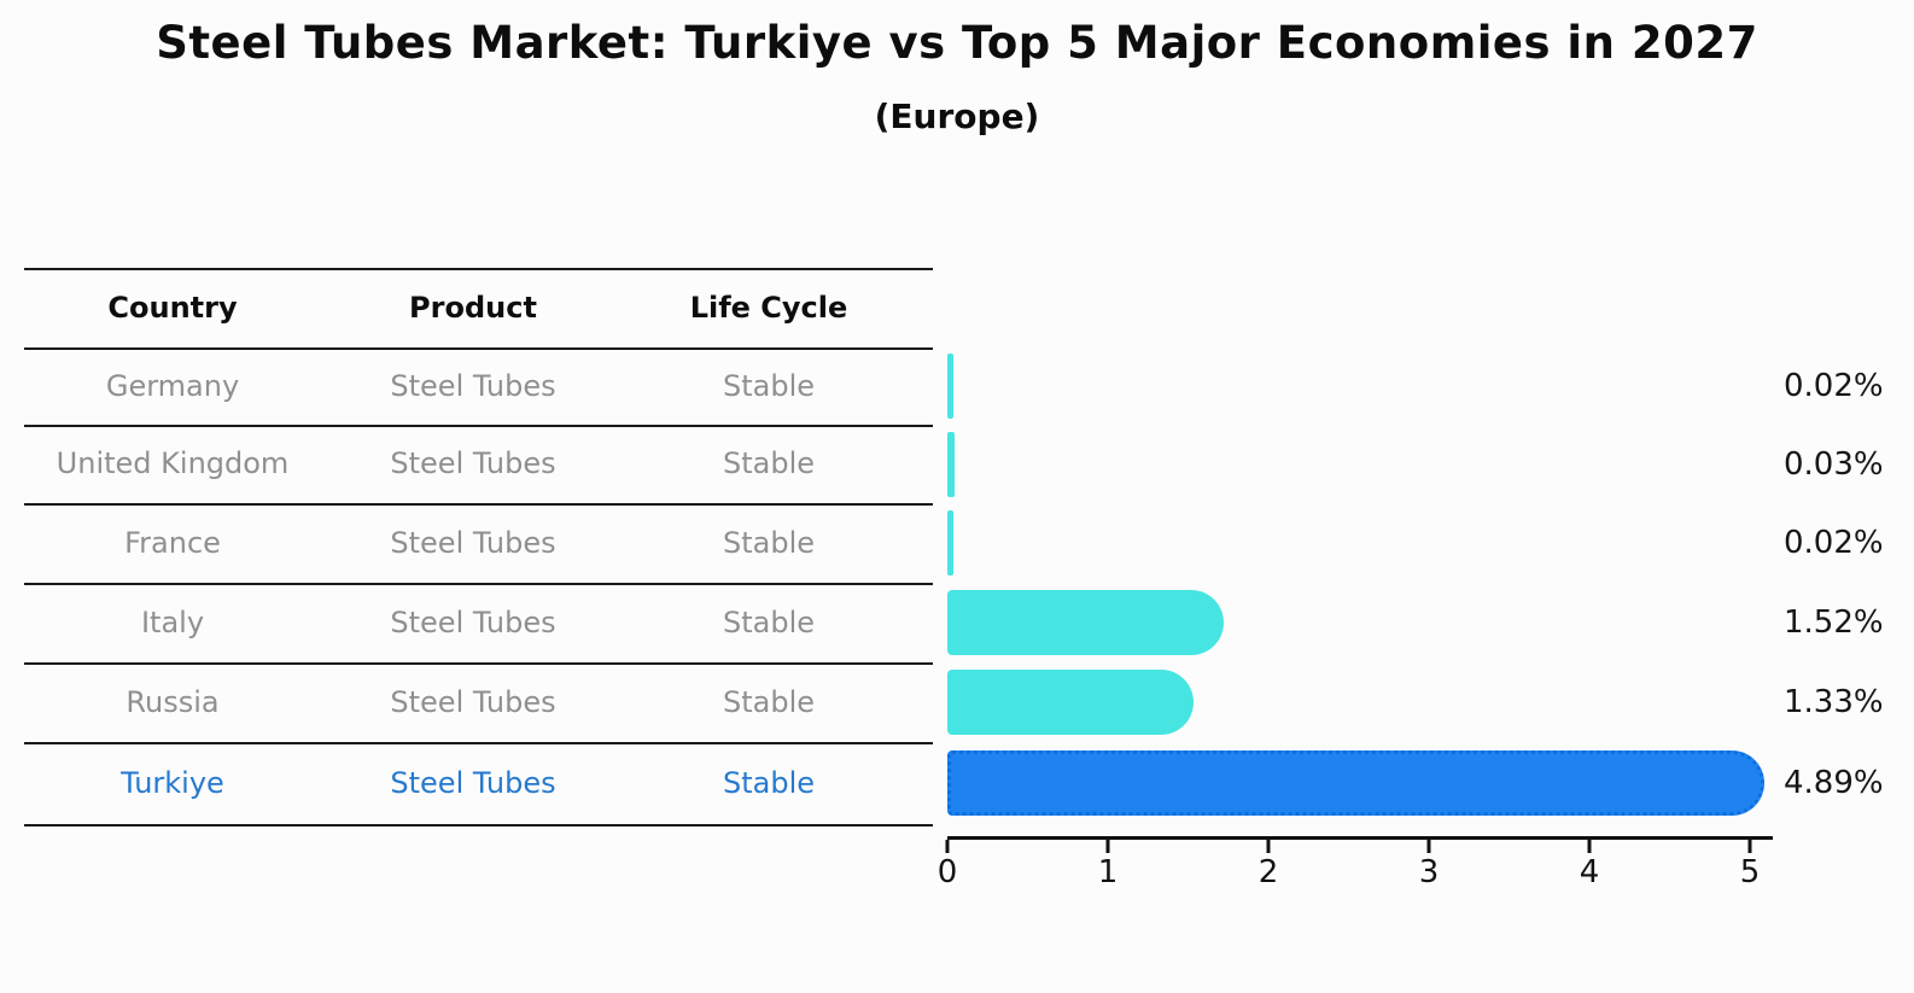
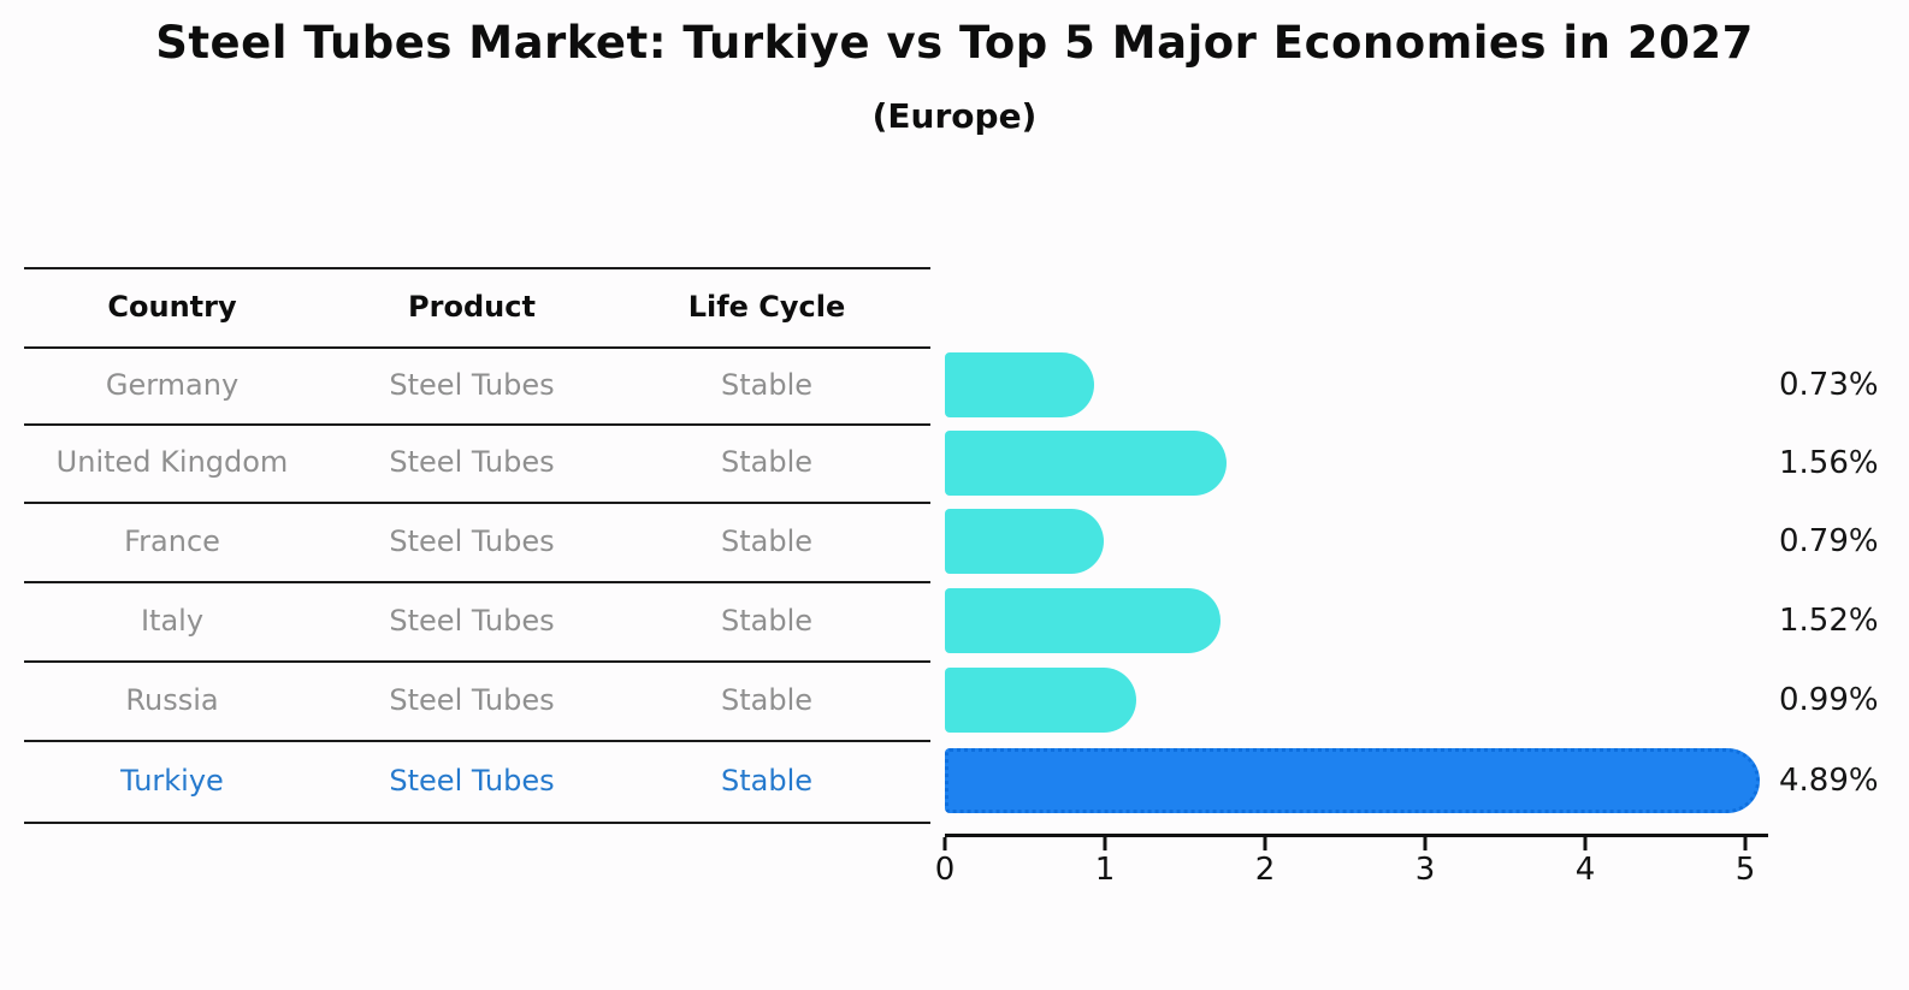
Germany: 0.02% -> 0.73%
United Kingdom: 0.03% -> 1.56%
France: 0.02% -> 0.79%
Russia: 1.33% -> 0.99%
